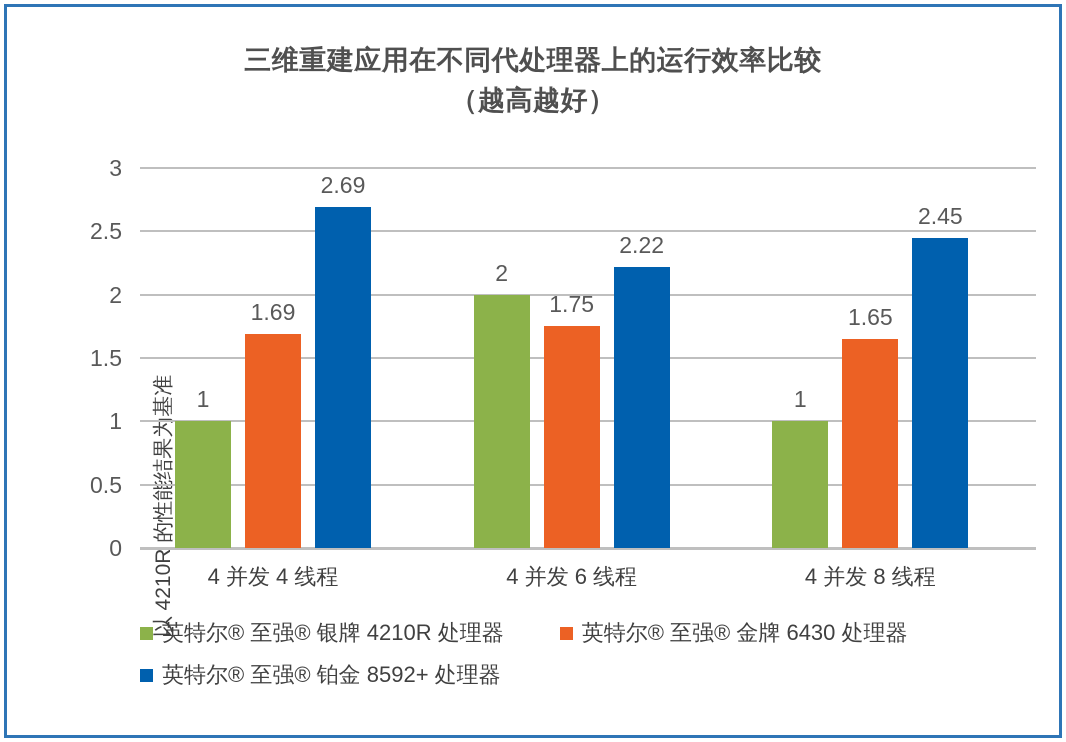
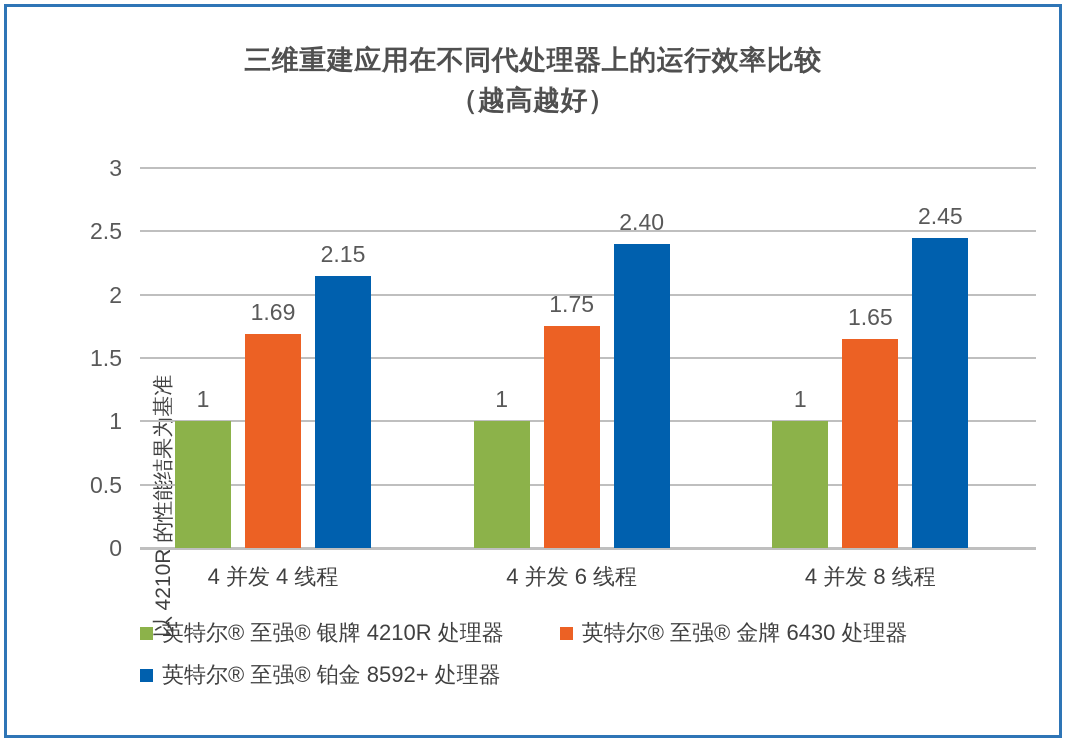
英特尔® 至强® 铂金 8592+ 处理器/4 并发 4 线程: 2.69 -> 2.15
英特尔® 至强® 银牌 4210R 处理器/4 并发 6 线程: 2 -> 1
英特尔® 至强® 铂金 8592+ 处理器/4 并发 6 线程: 2.22 -> 2.40
